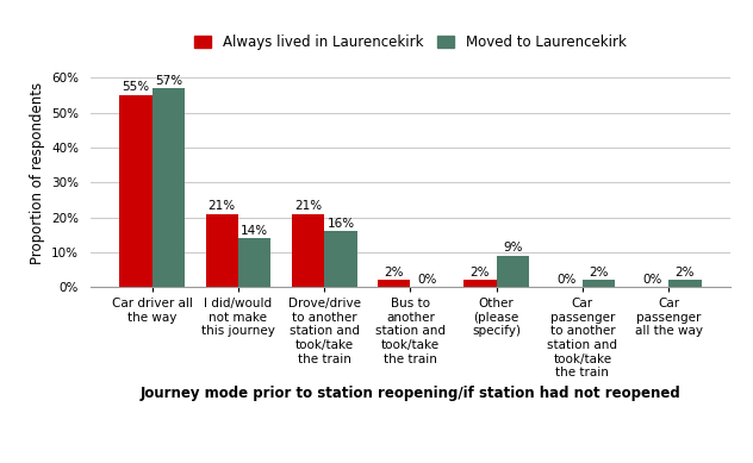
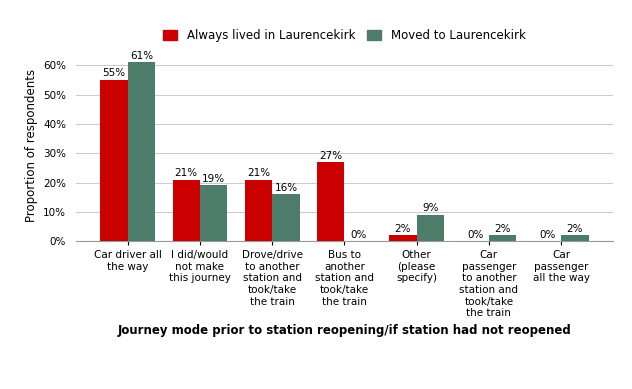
Moved to Laurencekirk/Car driver all the way: 57% -> 61%
Moved to Laurencekirk/I did/would not make this journey: 14% -> 19%
Always lived in Laurencekirk/Bus to another station and took/take the train: 2% -> 27%
